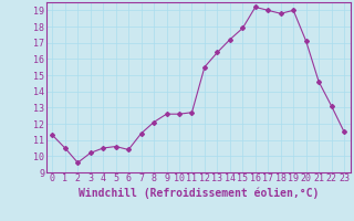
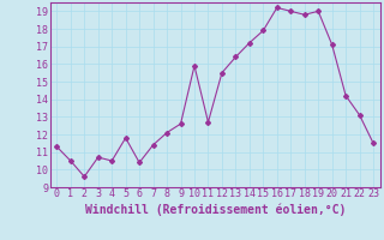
3: 10.2 -> 10.7
5: 10.6 -> 11.8
10: 12.6 -> 15.9
21: 14.6 -> 14.2
